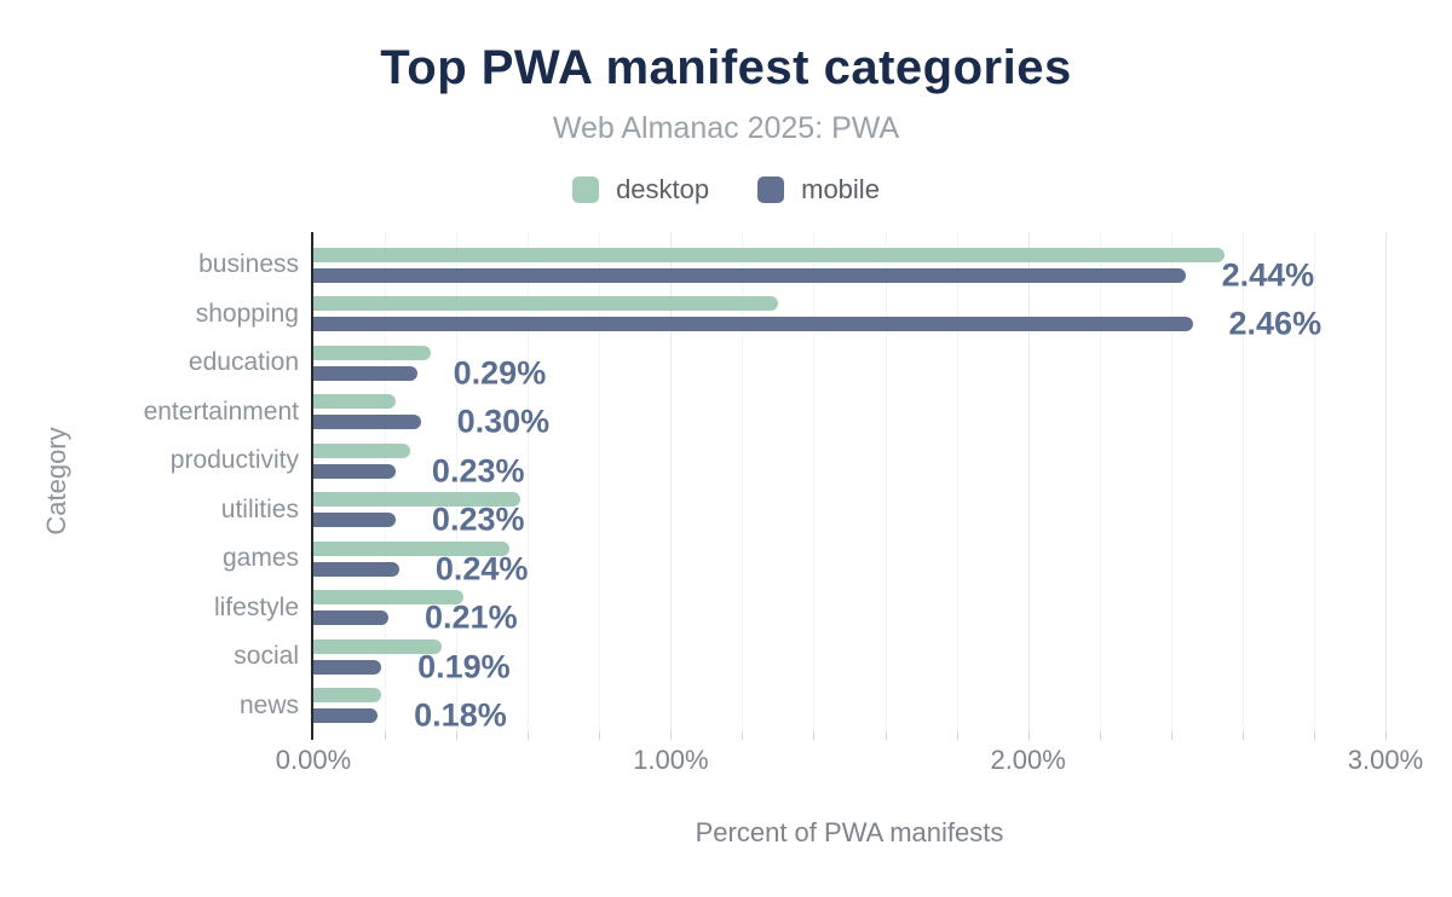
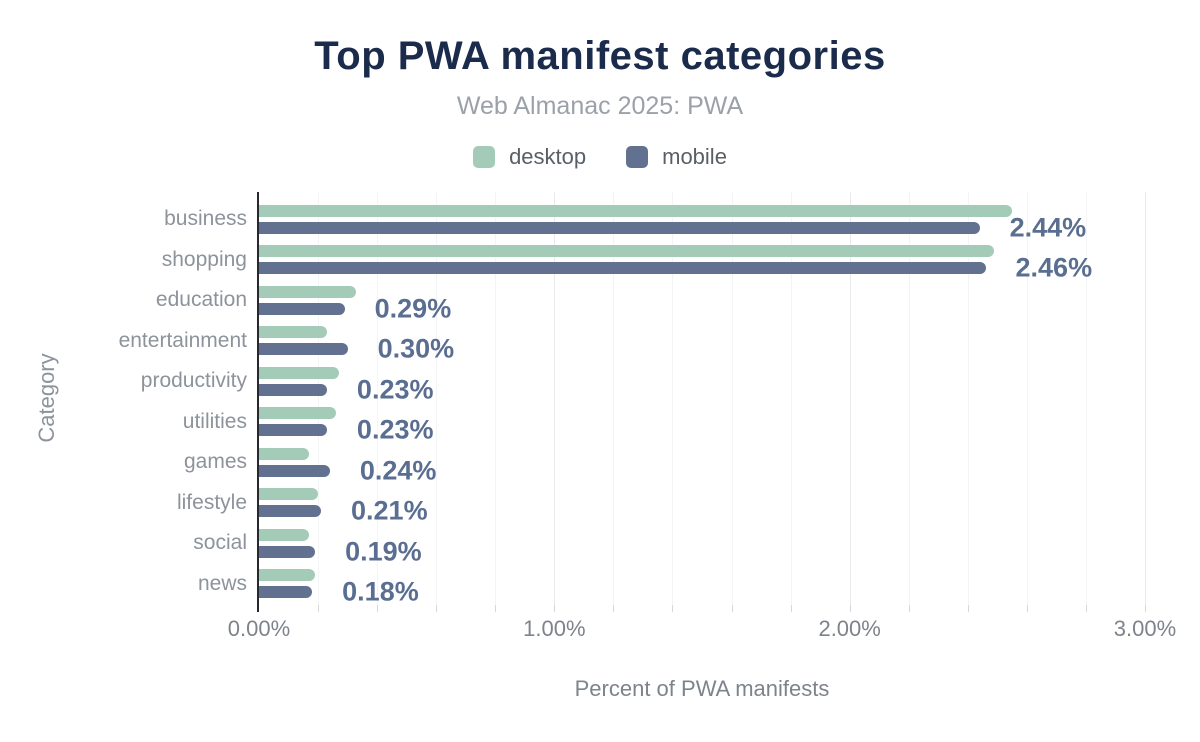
desktop/shopping: 1.30% -> 2.49%
desktop/utilities: 0.58% -> 0.26%
desktop/games: 0.55% -> 0.17%
desktop/lifestyle: 0.42% -> 0.20%
desktop/social: 0.36% -> 0.17%
